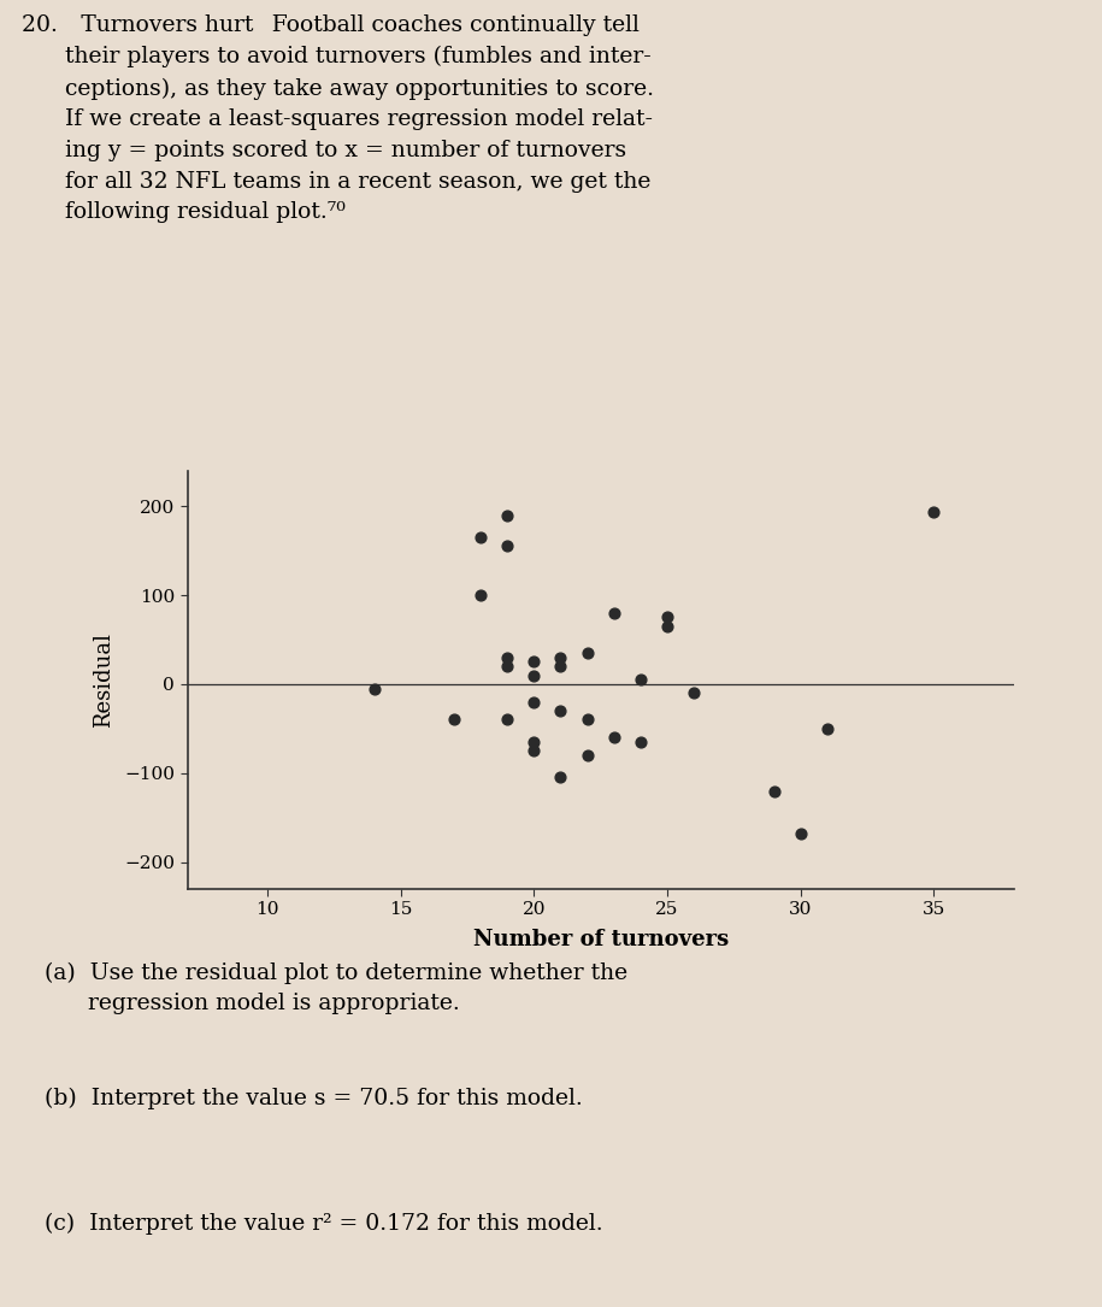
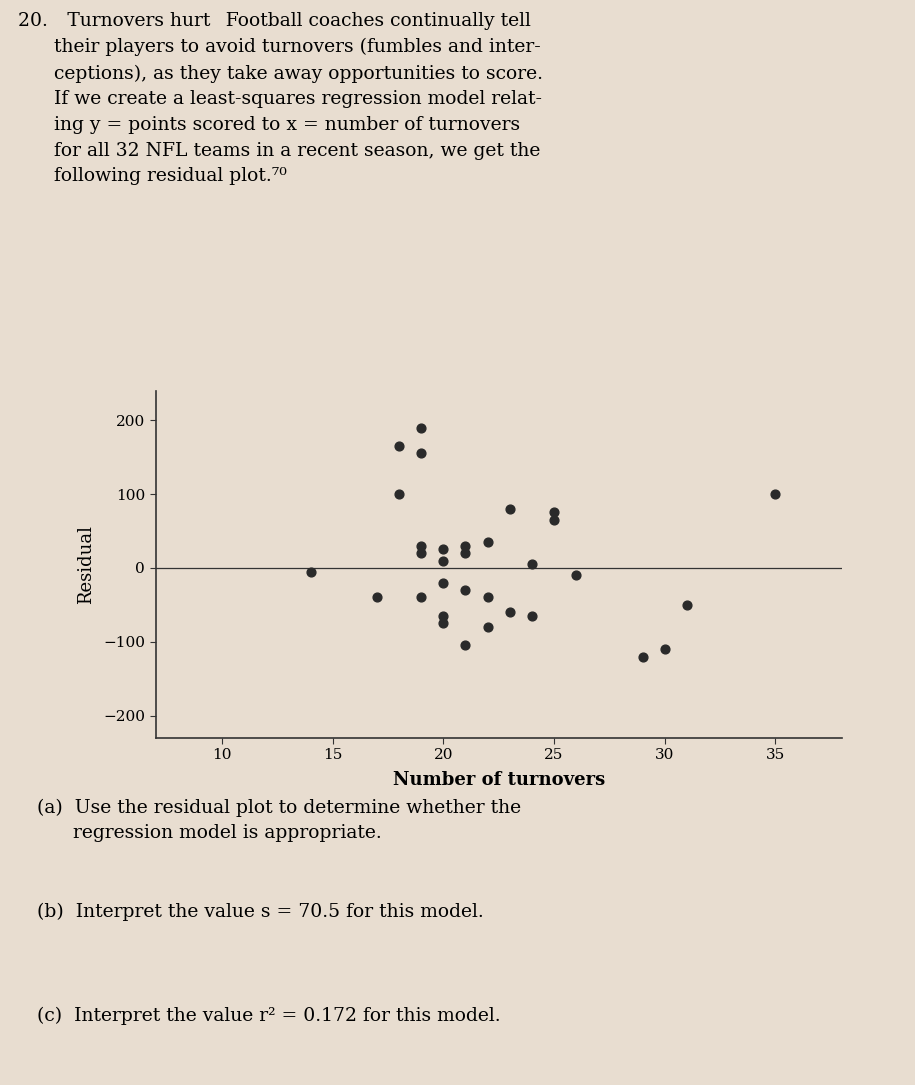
30: -168 -> -110
35: 194 -> 100
